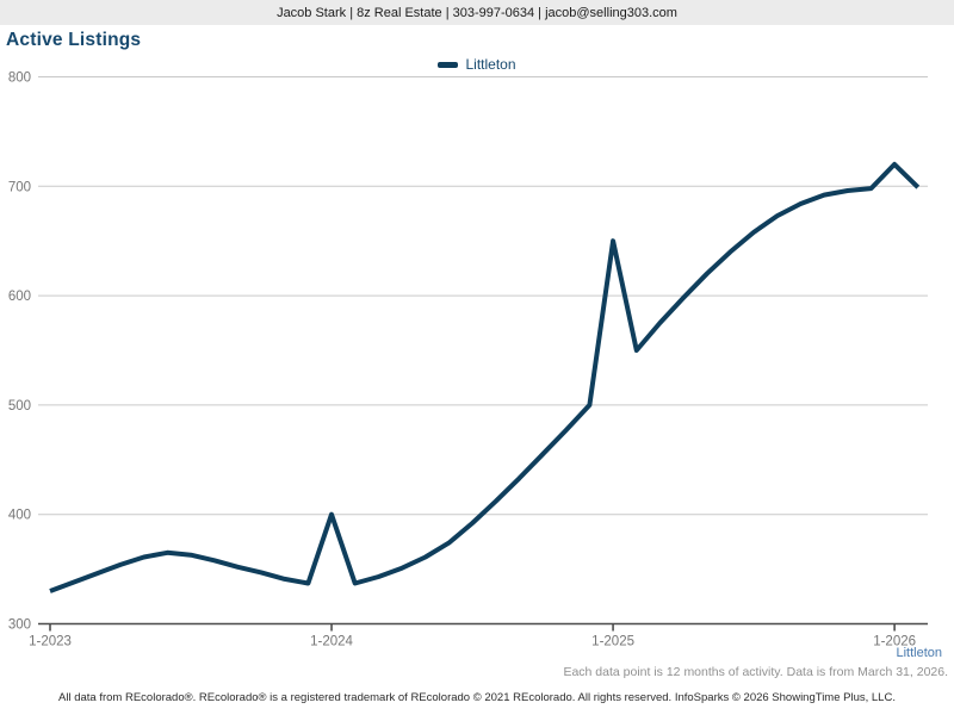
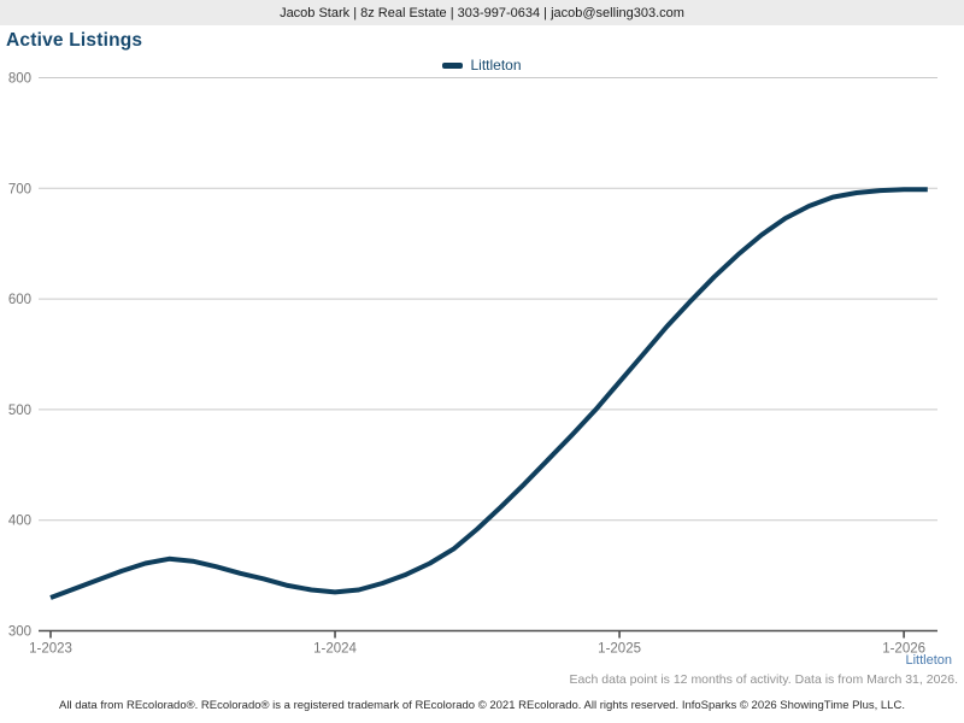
1-2024: 400 -> 340
1-2025: 650 -> 520
1-2026: 720 -> 700
